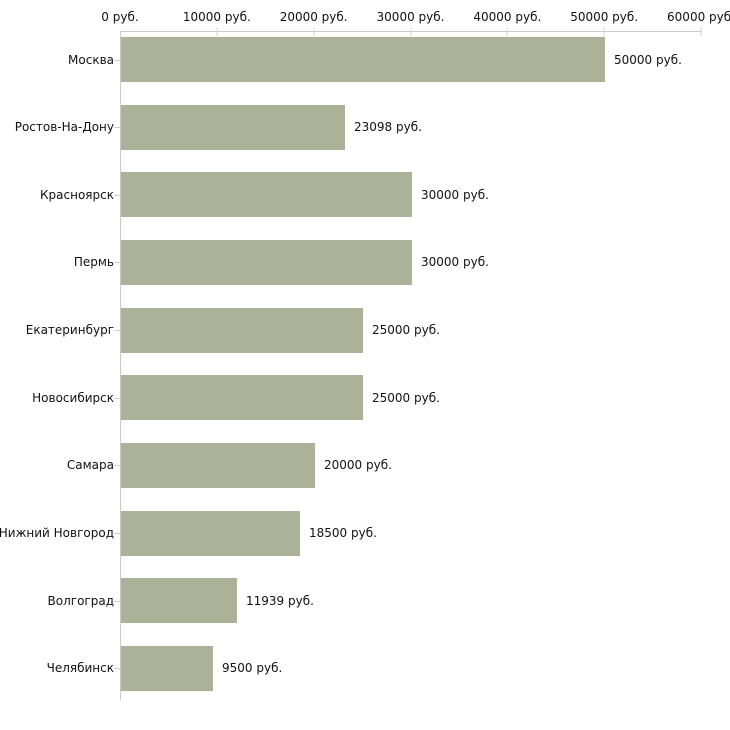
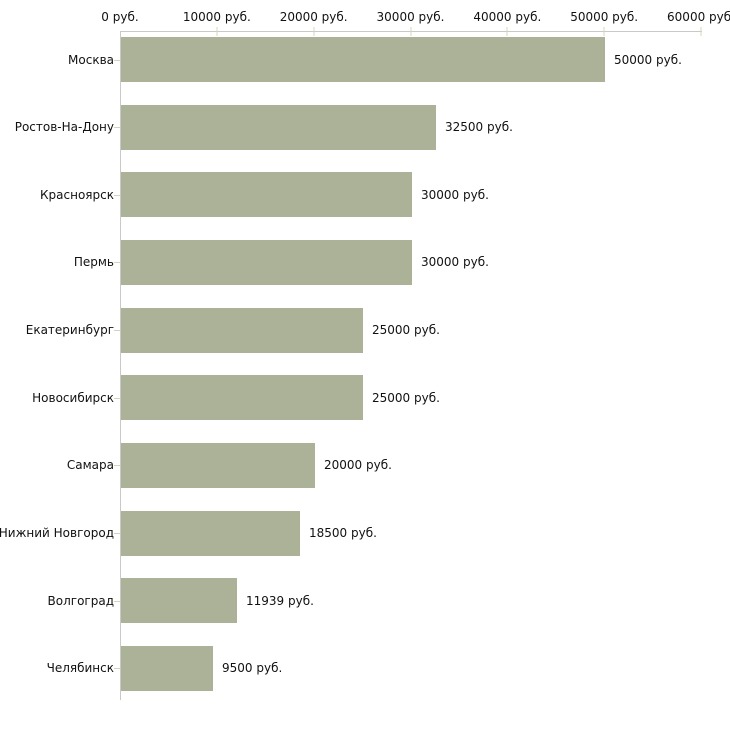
Ростов-На-Дону: 23098 -> 32500
